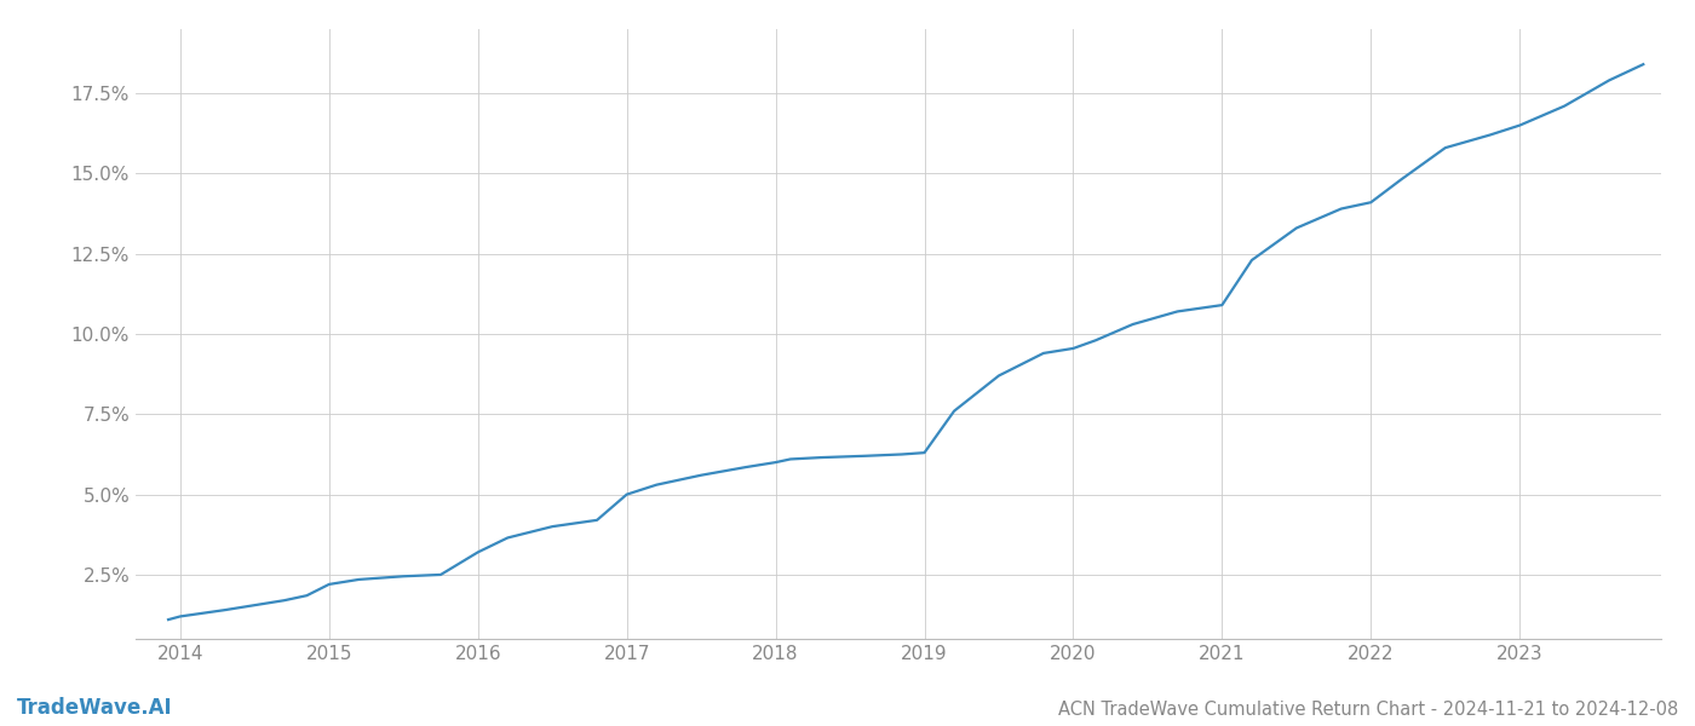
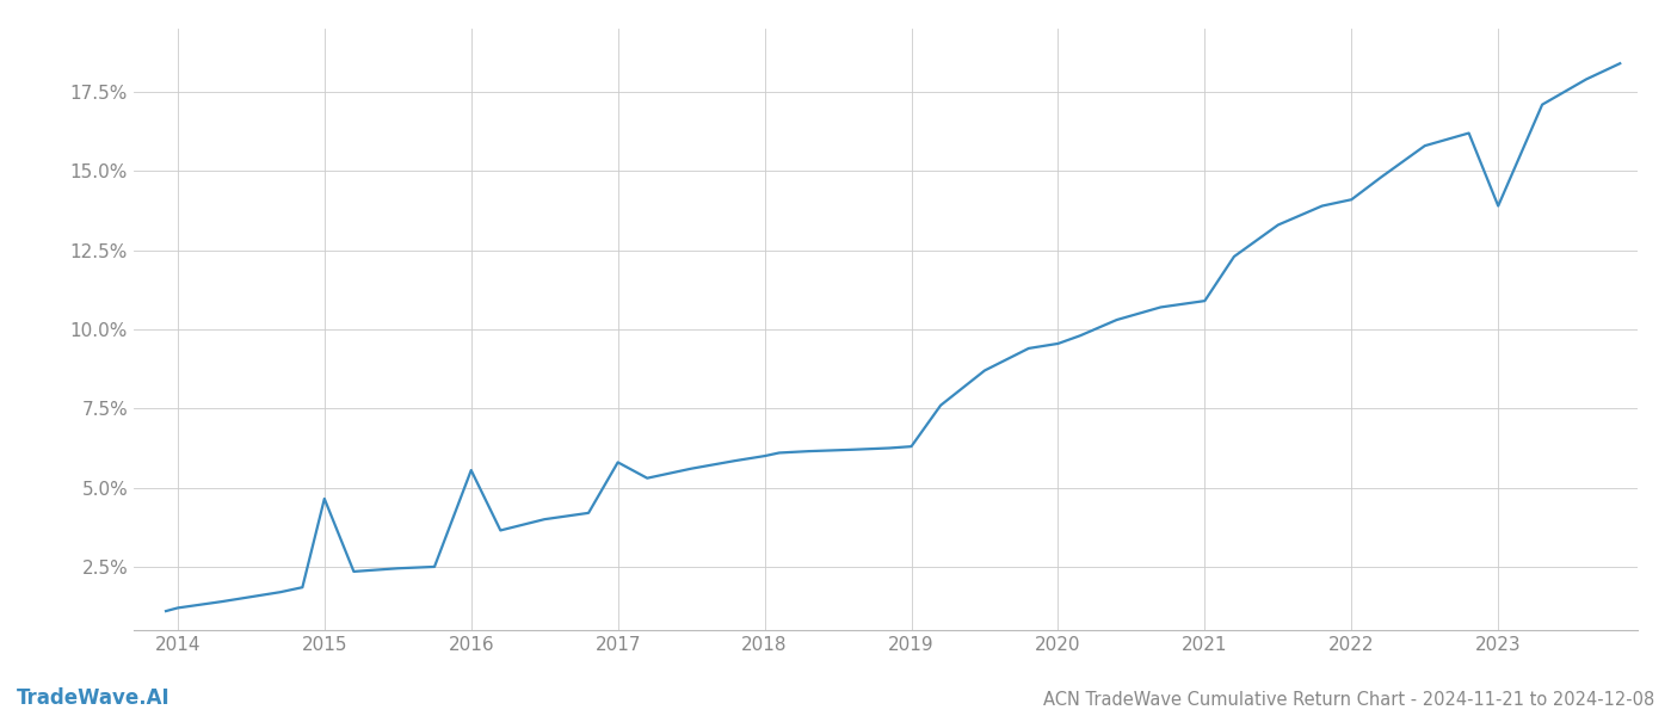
2015: 2.20% -> 4.65%
2016: 3.20% -> 5.55%
2017: 5.00% -> 5.80%
2023: 16.50% -> 13.90%
